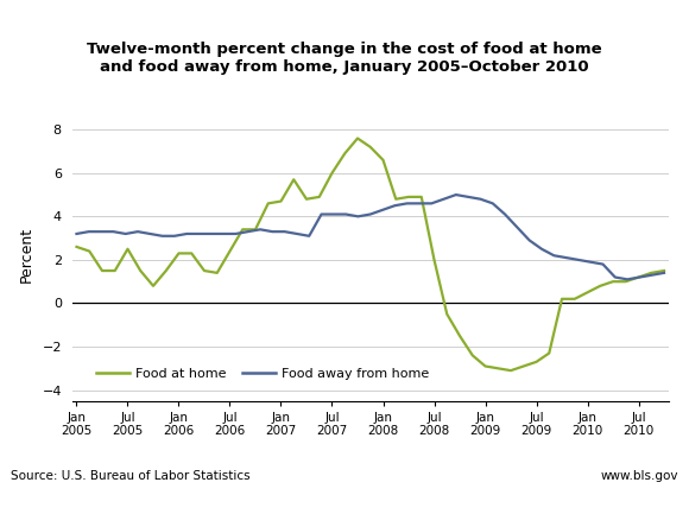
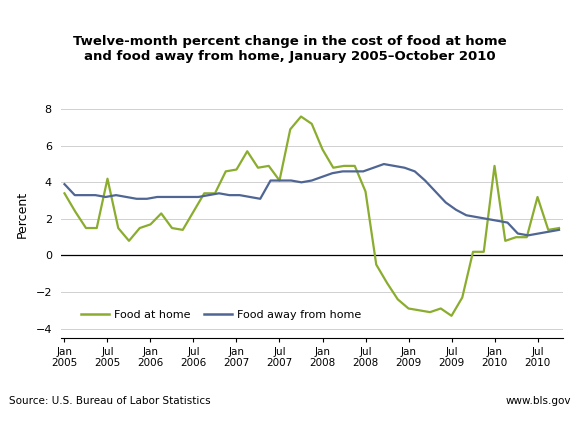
Food at home/Jan 2005: 2.6 -> 3.4
Food away from home/Jan 2005: 3.2 -> 3.9
Food at home/Jul 2005: 2.5 -> 4.2
Food at home/Jan 2006: 2.3 -> 1.7
Food at home/Jul 2007: 6.0 -> 4.1
Food at home/Jan 2008: 6.6 -> 5.8
Food at home/Jul 2008: 2.0 -> 3.5
Food at home/Jul 2009: -2.7 -> -3.3
Food at home/Jan 2010: 0.5 -> 4.9
Food at home/Jul 2010: 1.2 -> 3.2
